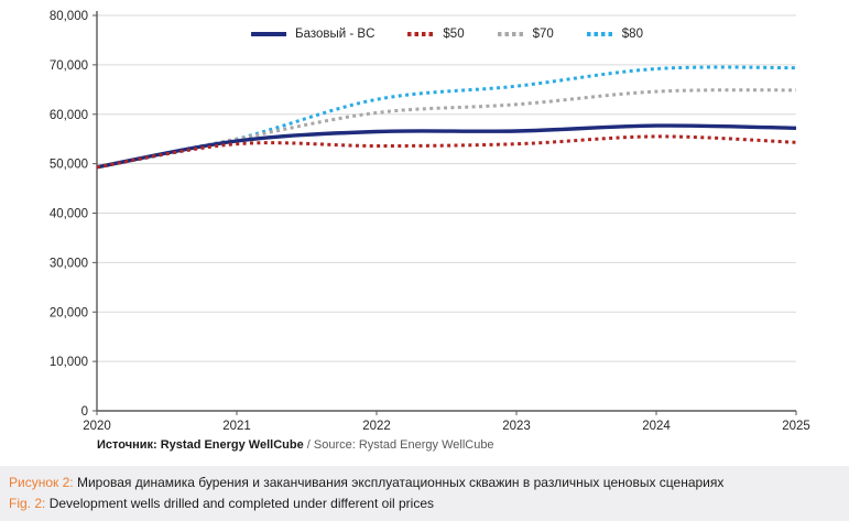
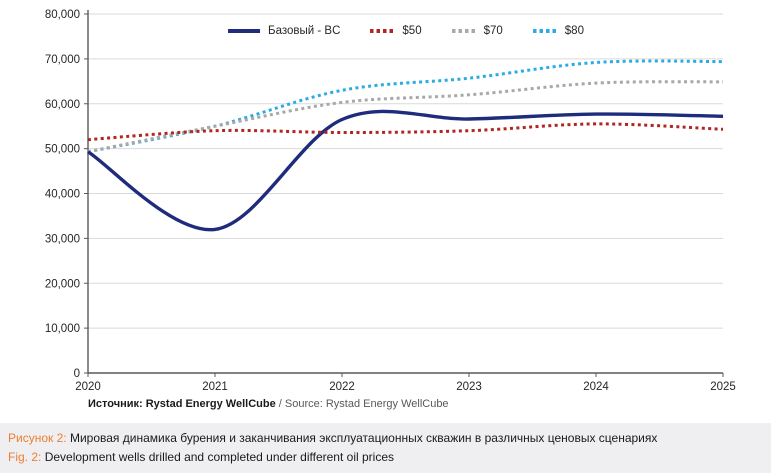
$50/2020: 49000 -> 52000
Базовый - BC/2021: 55000 -> 32000
